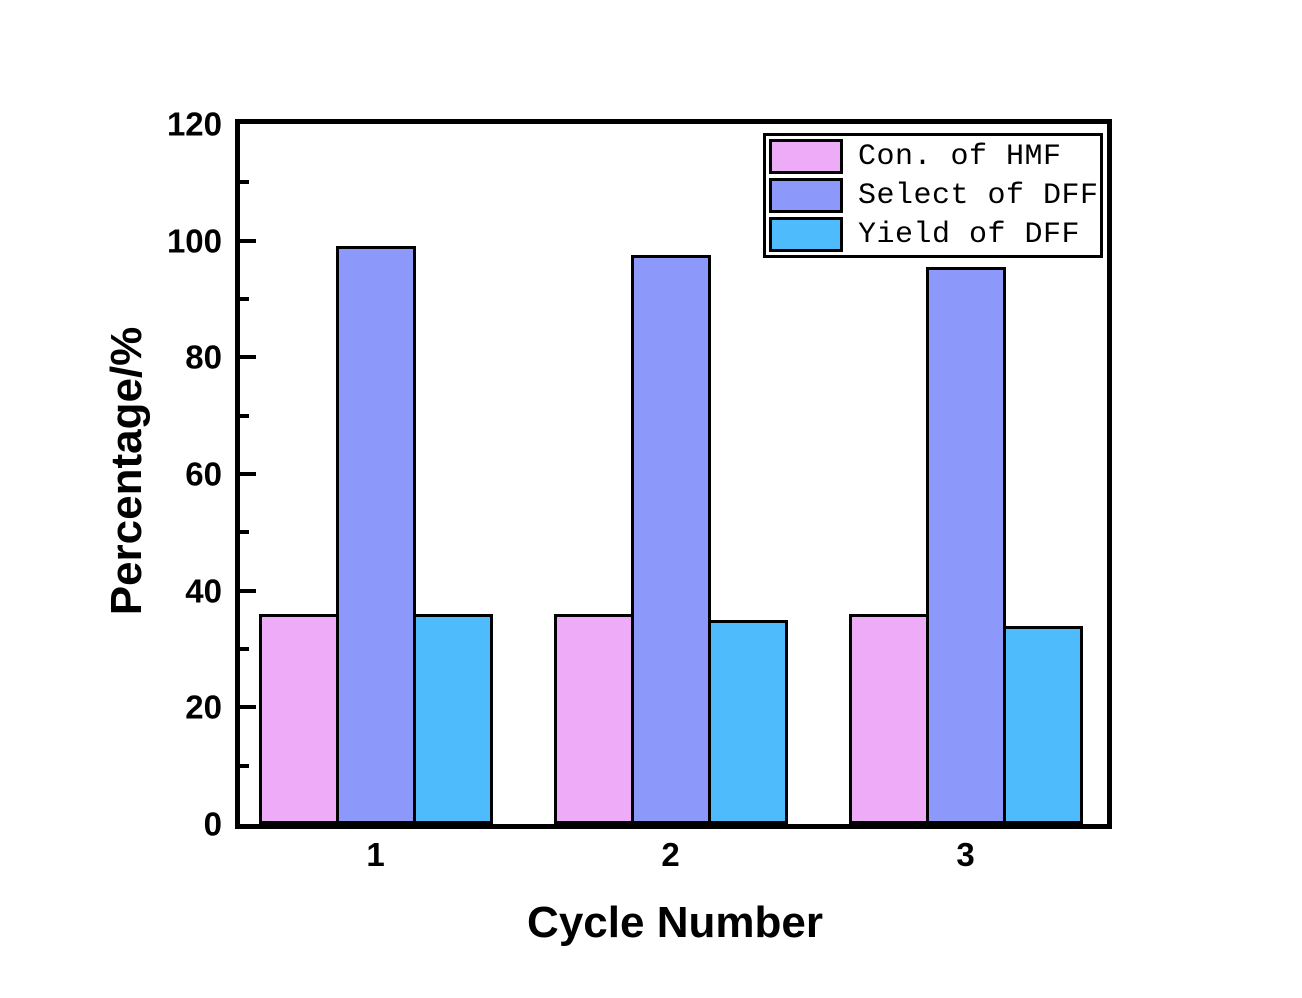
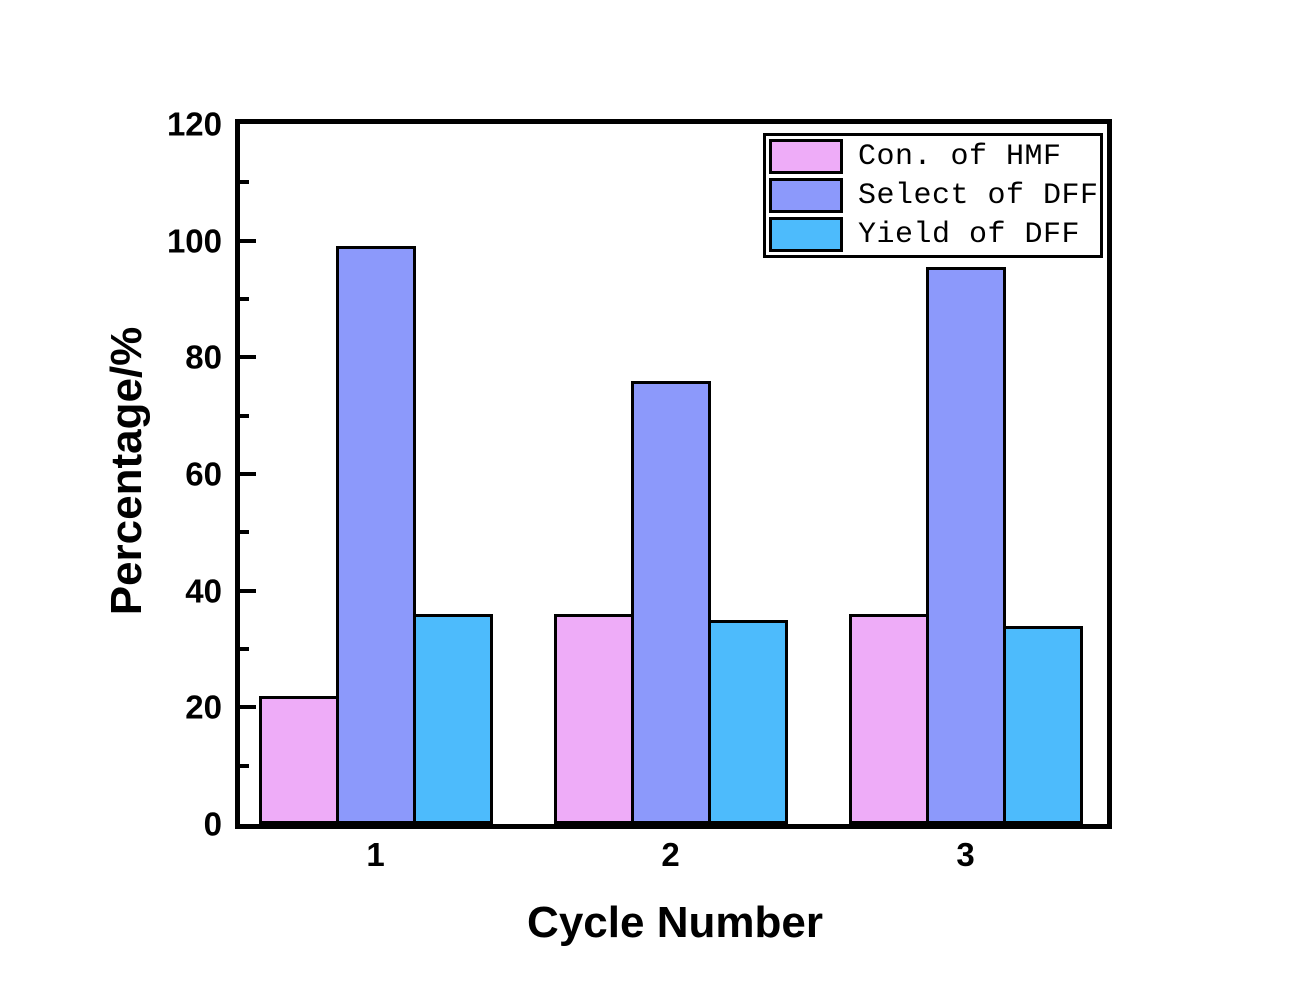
Con. of HMF/1: 36 -> 22
Select of DFF/2: 98 -> 76
